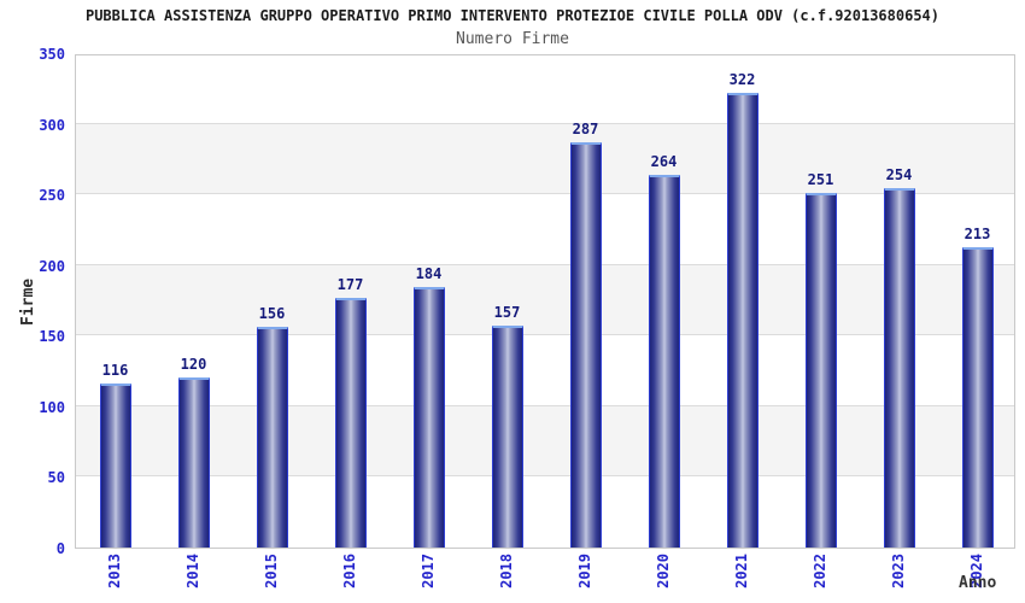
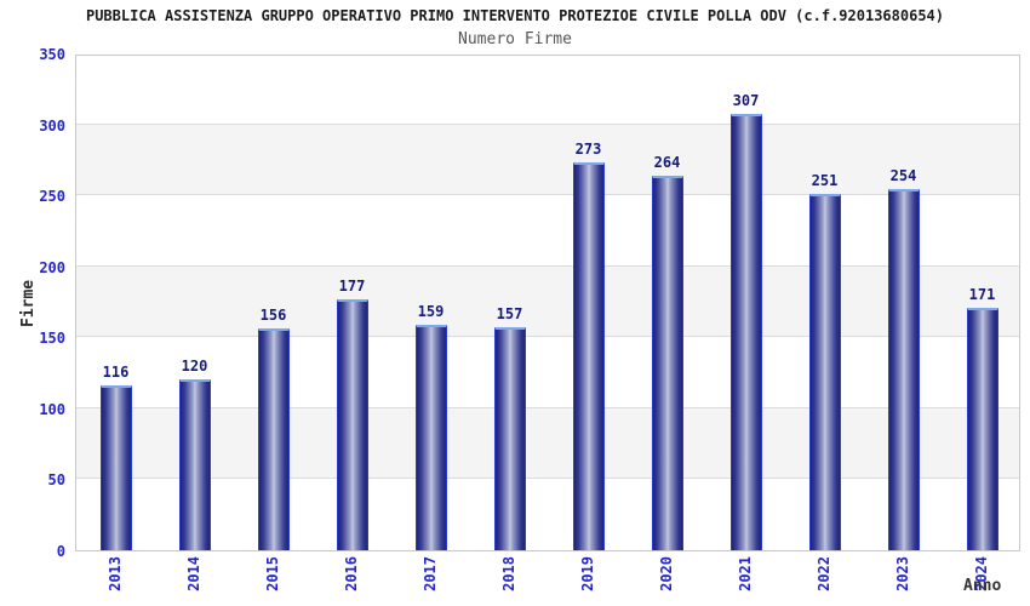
2017: 184 -> 159
2019: 287 -> 273
2021: 322 -> 307
2024: 213 -> 171
